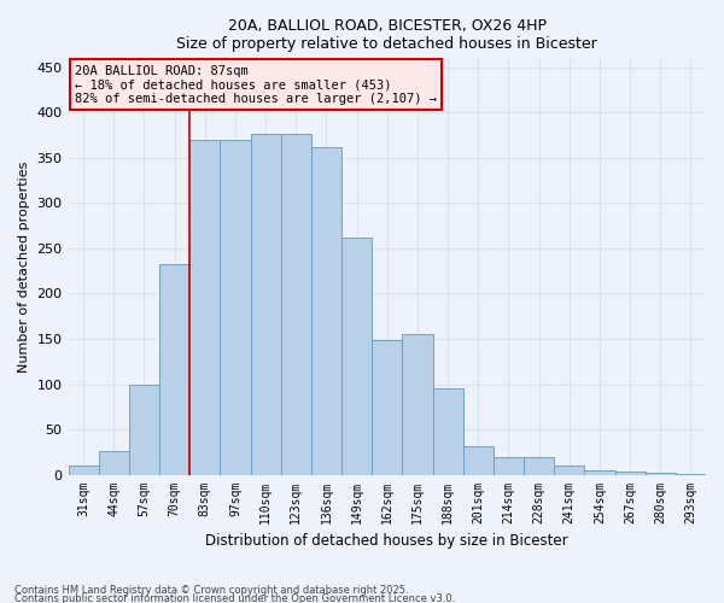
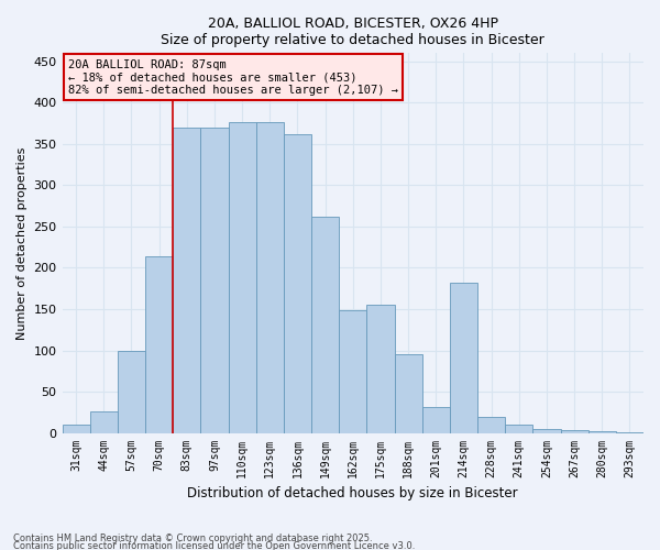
70sqm: 232 -> 214
214sqm: 20 -> 182
